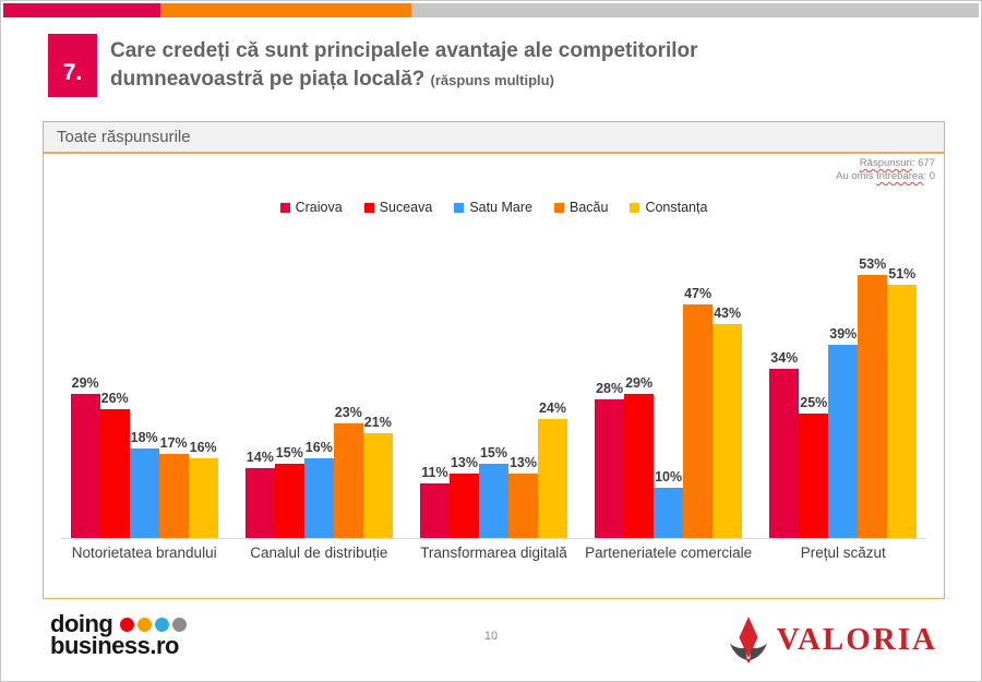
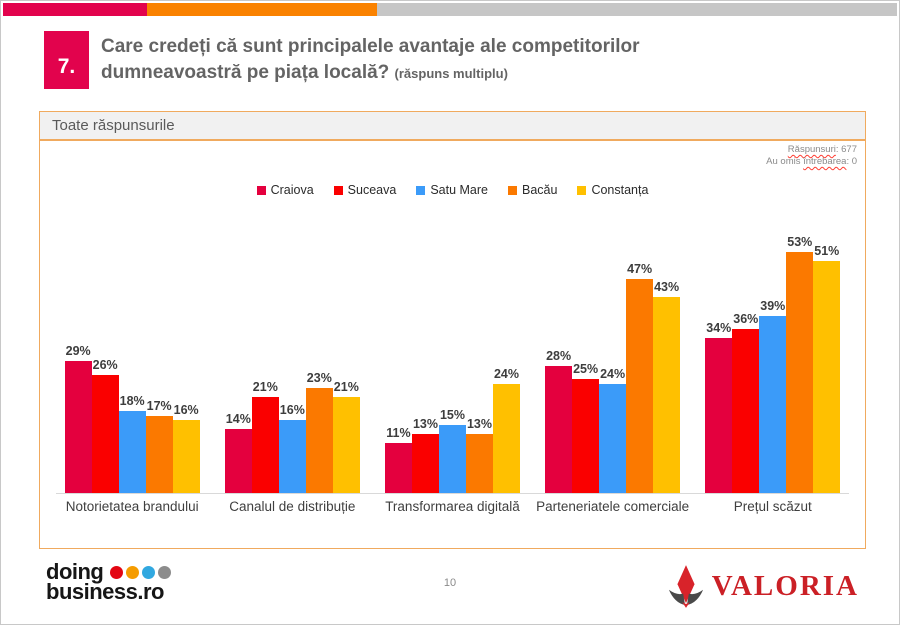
Suceava/Canalul de distribuție: 15% -> 21%
Suceava/Parteneriatele comerciale: 29% -> 25%
Satu Mare/Parteneriatele comerciale: 10% -> 24%
Suceava/Prețul scăzut: 25% -> 36%
